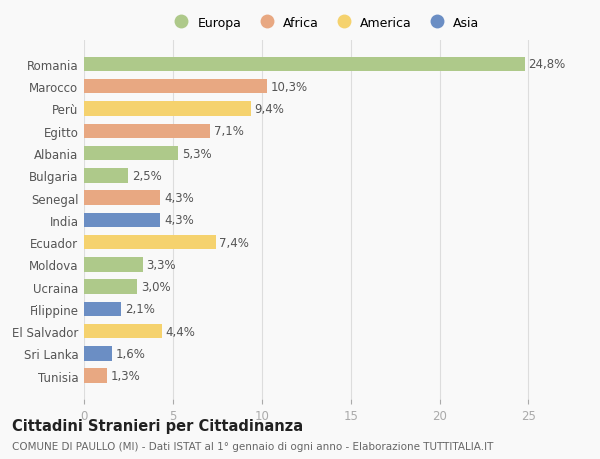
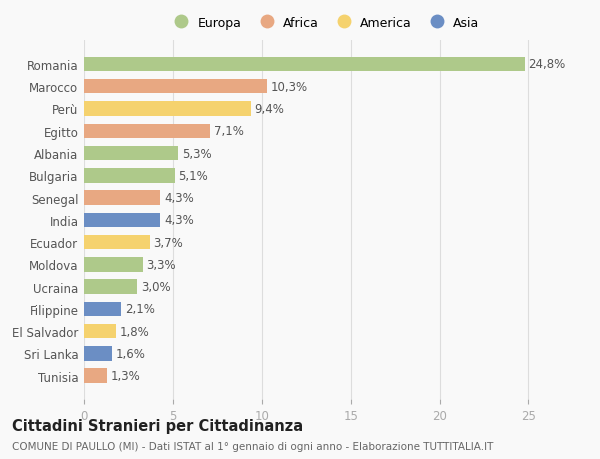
Bulgaria: 2,5% -> 5,1%
Ecuador: 7,4% -> 3,7%
El Salvador: 4,4% -> 1,8%
